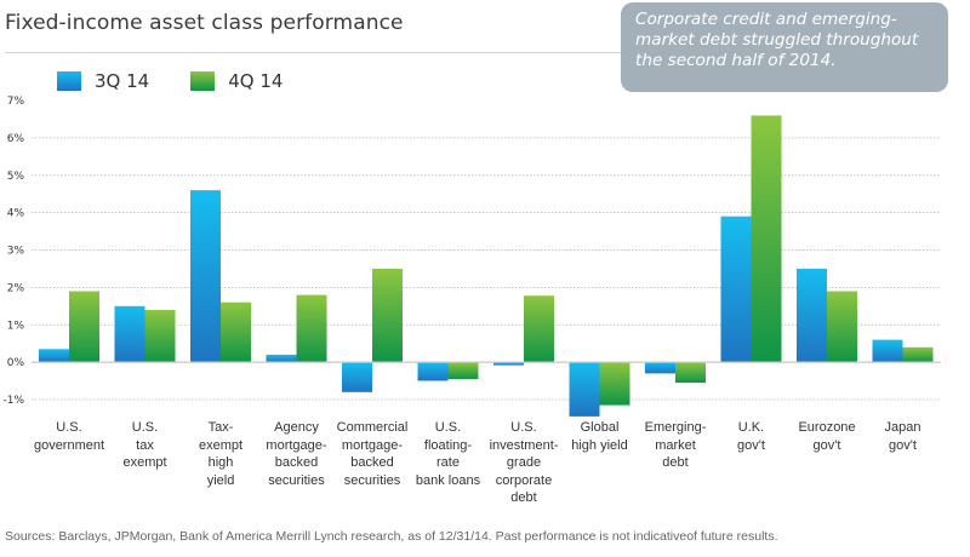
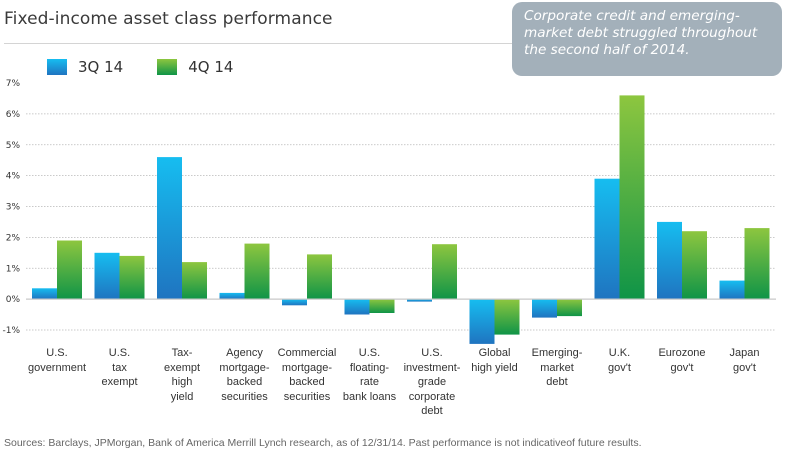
4Q 14/Tax- exempt high yield: 1.6% -> 1.2%
3Q 14/Commercial mortgage- backed securities: -0.8% -> -0.2%
4Q 14/Commercial mortgage- backed securities: 2.5% -> 1.4%
3Q 14/Emerging- market debt: -0.3% -> -0.6%
4Q 14/Eurozone gov't: 1.9% -> 2.2%
4Q 14/Japan gov't: 0.4% -> 2.3%
